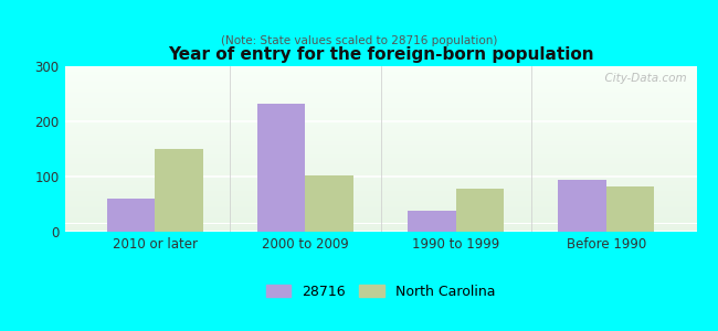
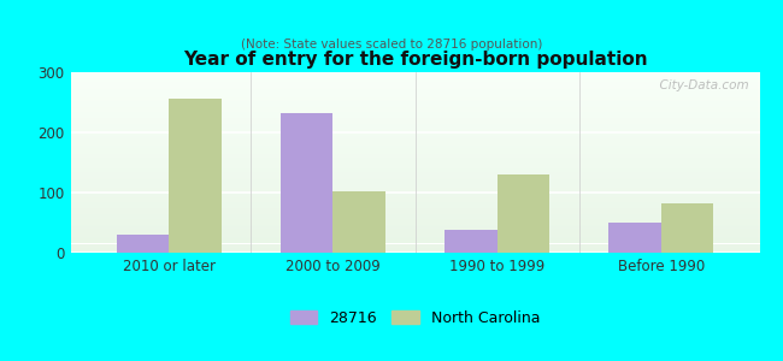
28716/2010 or later: 60 -> 30
North Carolina/2010 or later: 150 -> 256
North Carolina/1990 to 1999: 78 -> 130
28716/Before 1990: 95 -> 50
